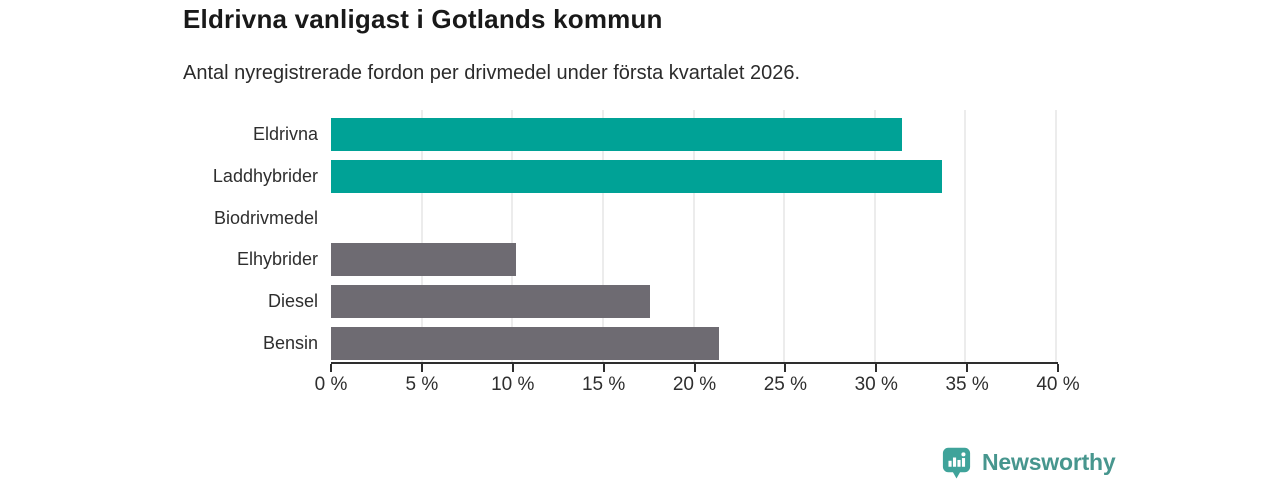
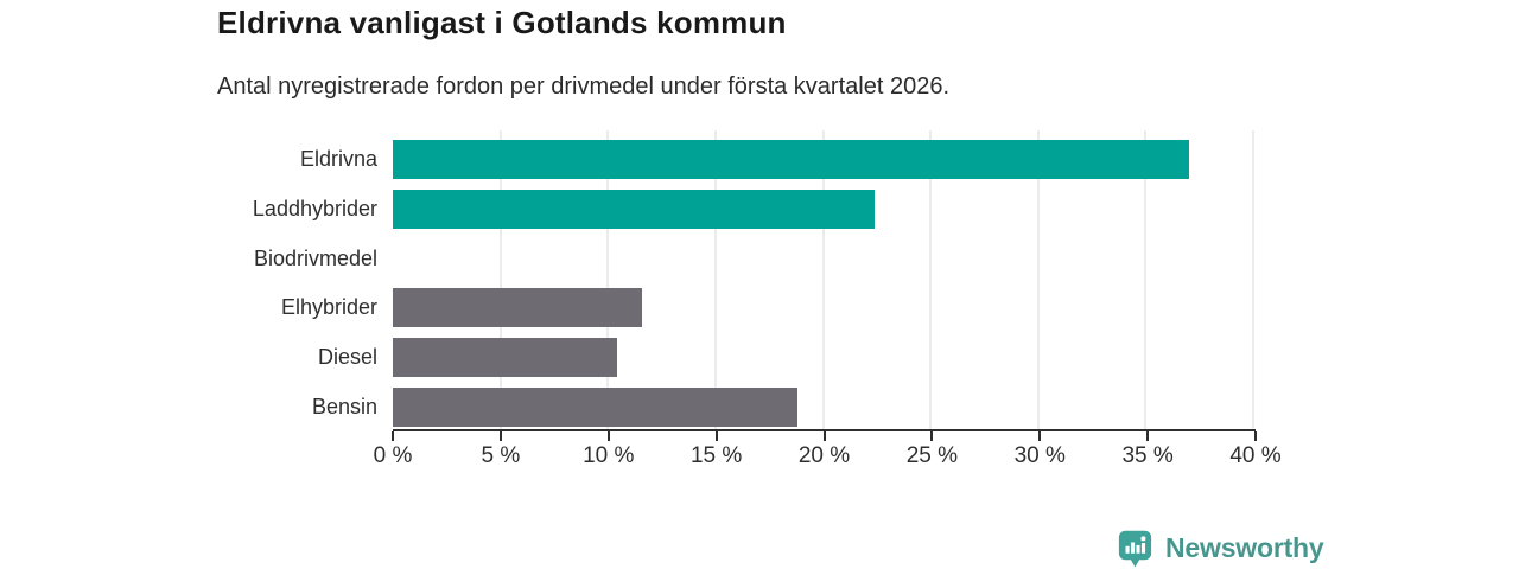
Eldrivna: 31.5% -> 37.0%
Laddhybrider: 33.7% -> 22.4%
Elhybrider: 10.2% -> 11.6%
Diesel: 17.6% -> 10.4%
Bensin: 21.4% -> 18.8%
